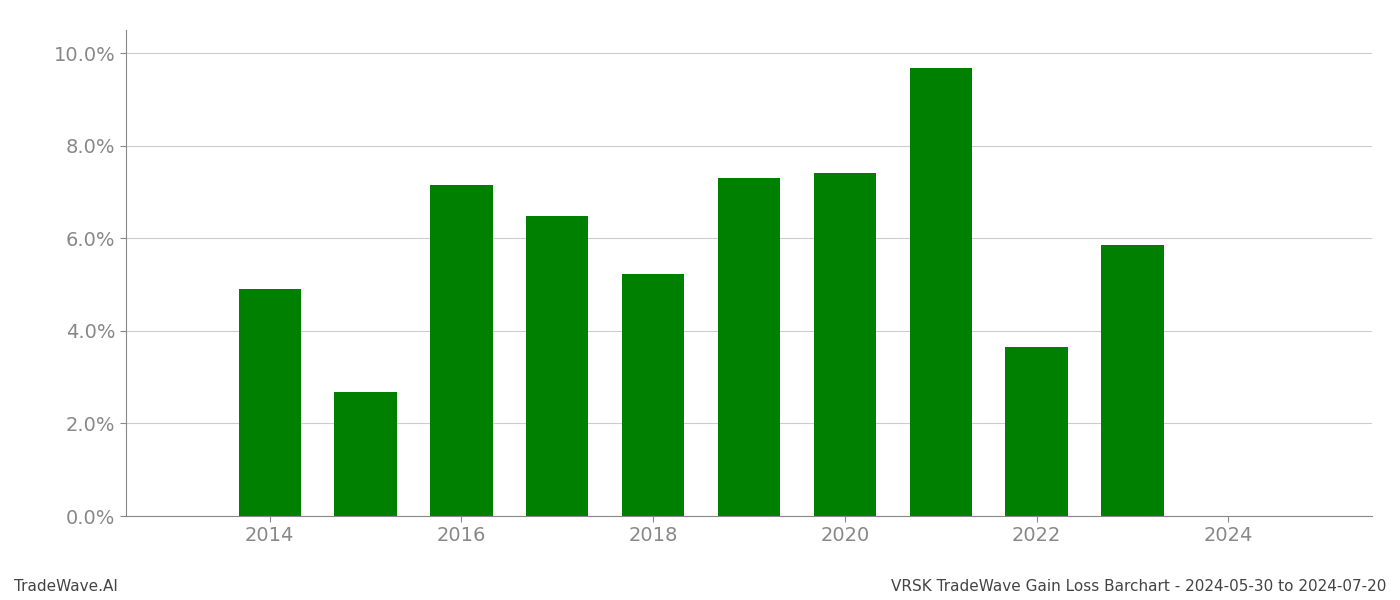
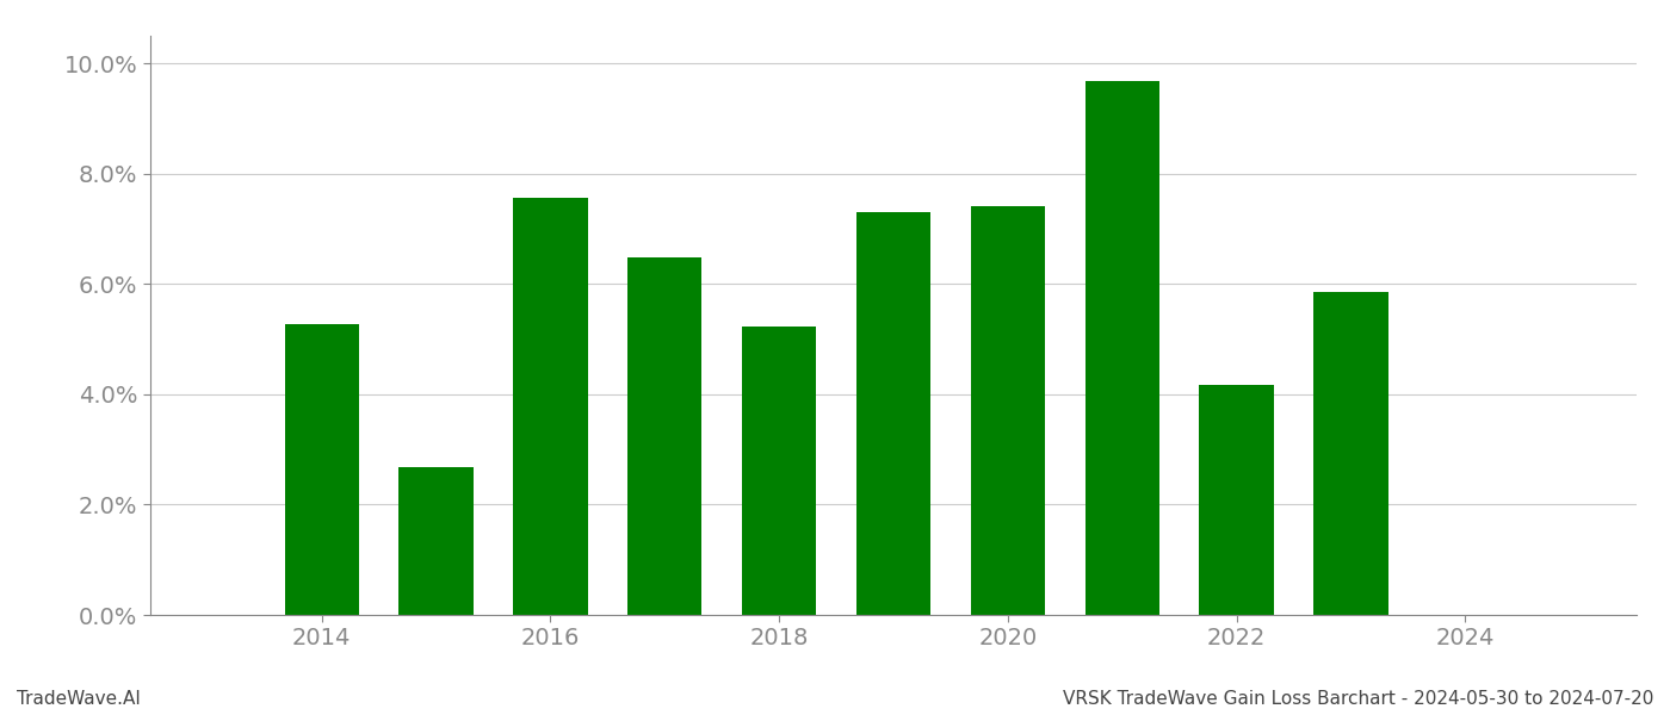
2014: 4.90% -> 5.27%
2016: 7.15% -> 7.57%
2022: 3.65% -> 4.18%
